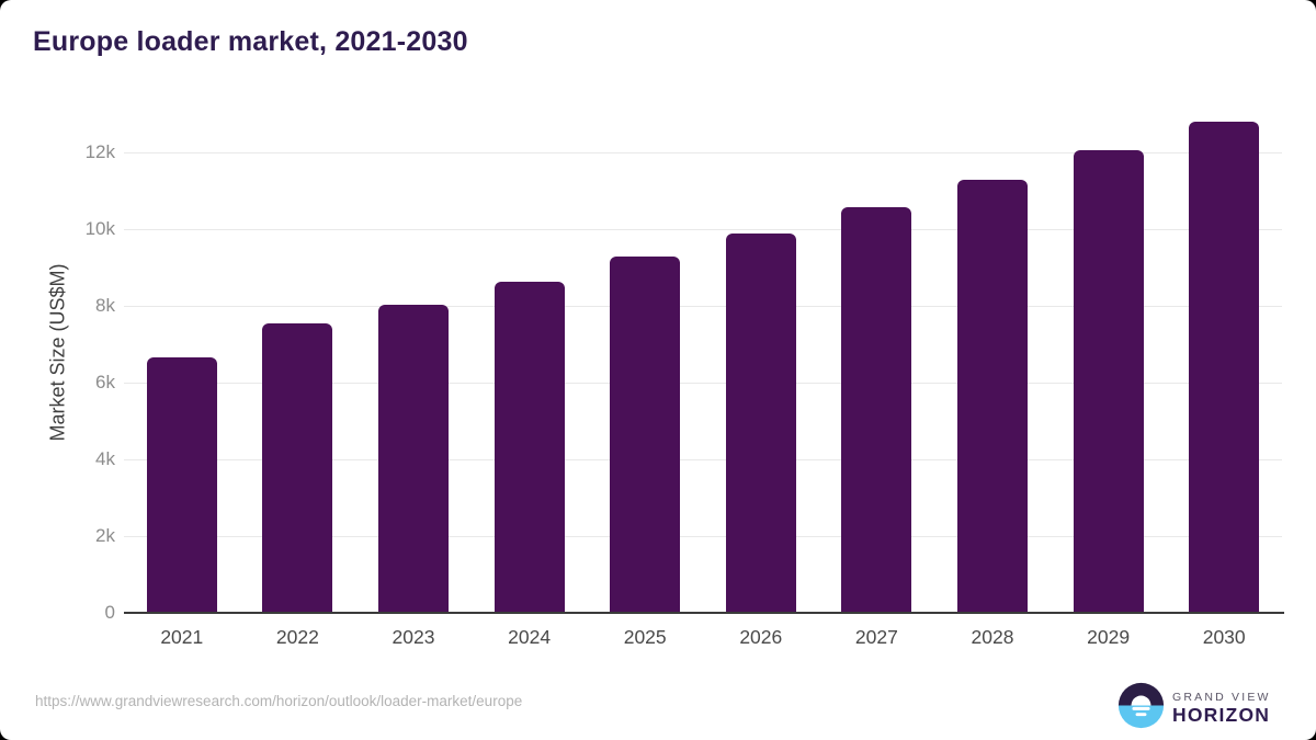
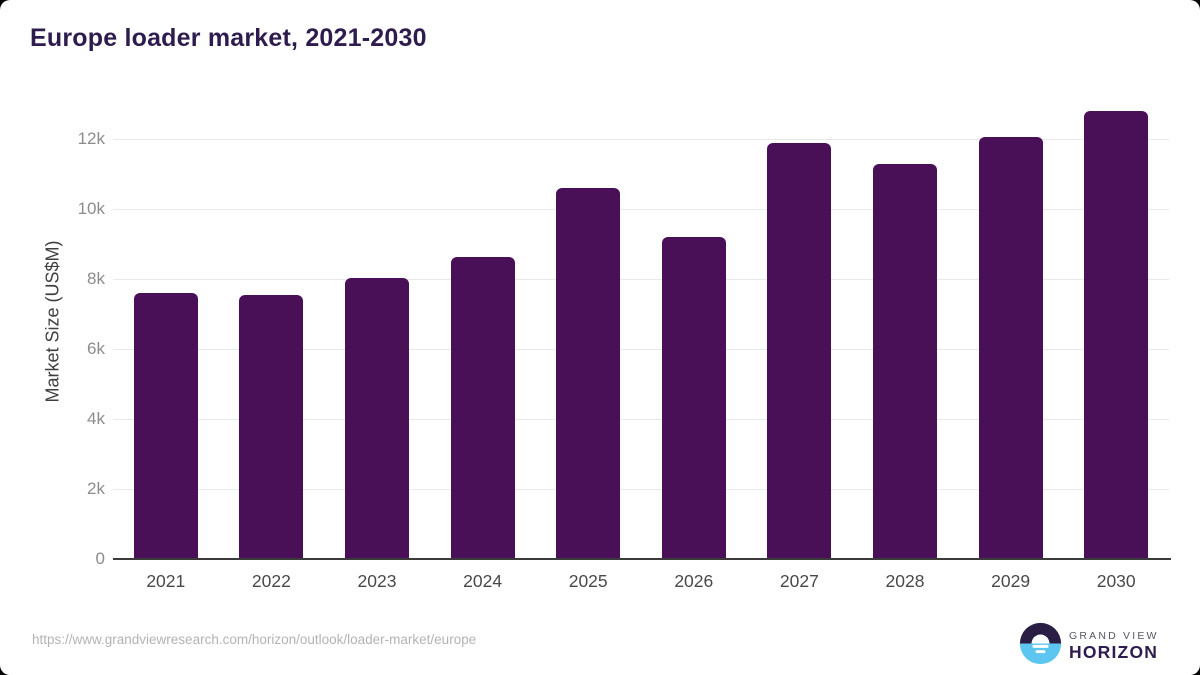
2021: 6.6k -> 7.6k
2025: 9.3k -> 10.6k
2026: 9.9k -> 9.2k
2027: 10.6k -> 11.9k
